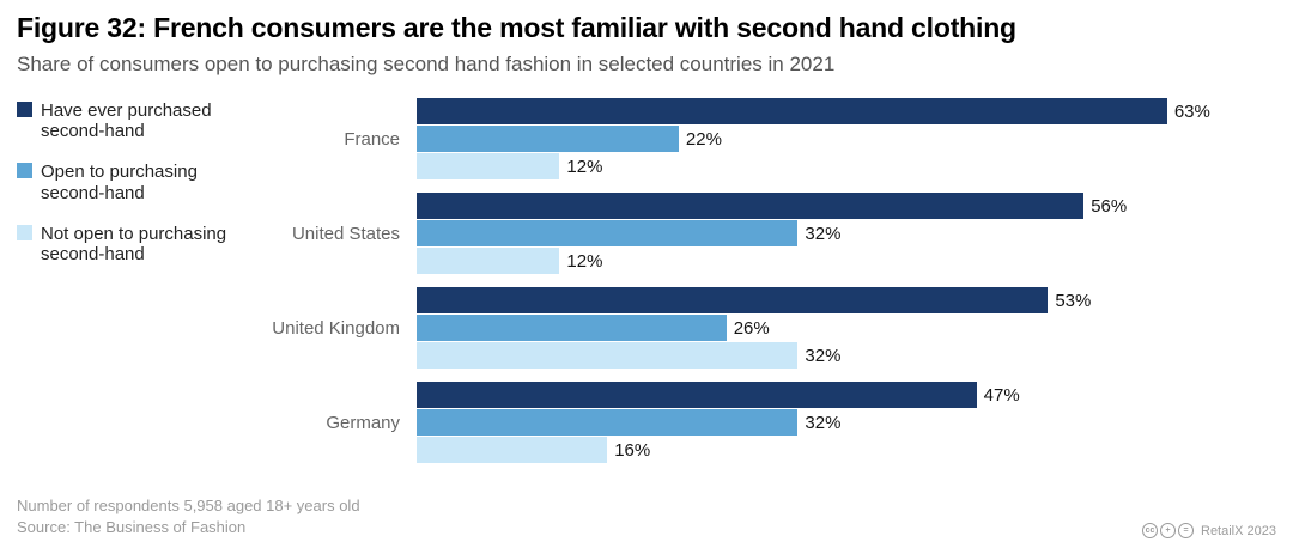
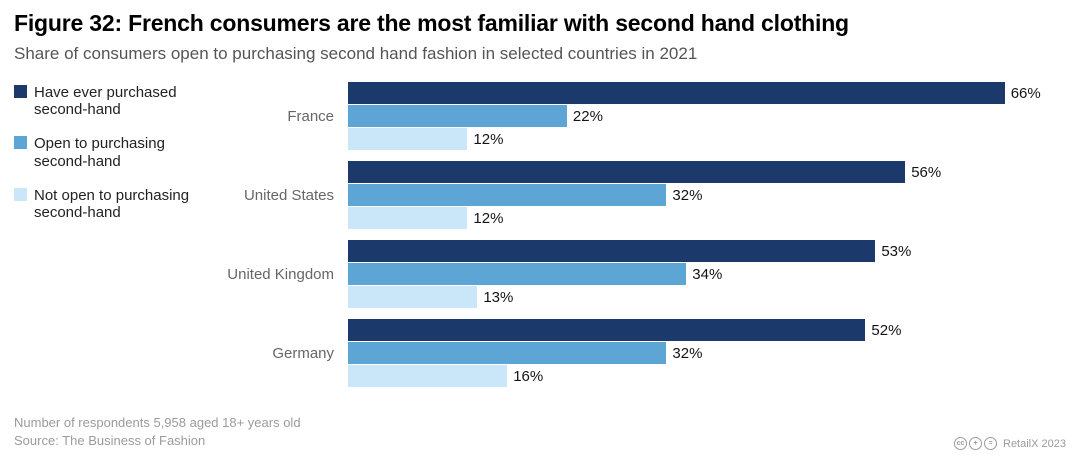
Have ever purchased second-hand/France: 63% -> 66%
Open to purchasing second-hand/United Kingdom: 26% -> 34%
Not open to purchasing second-hand/United Kingdom: 32% -> 13%
Have ever purchased second-hand/Germany: 47% -> 52%
